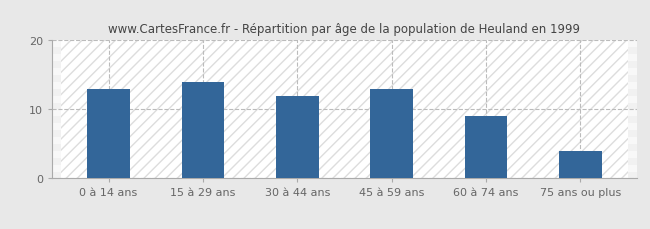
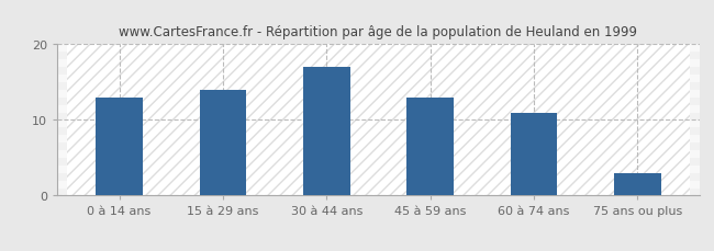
30 à 44 ans: 12 -> 17
60 à 74 ans: 9 -> 11
75 ans ou plus: 4 -> 3
